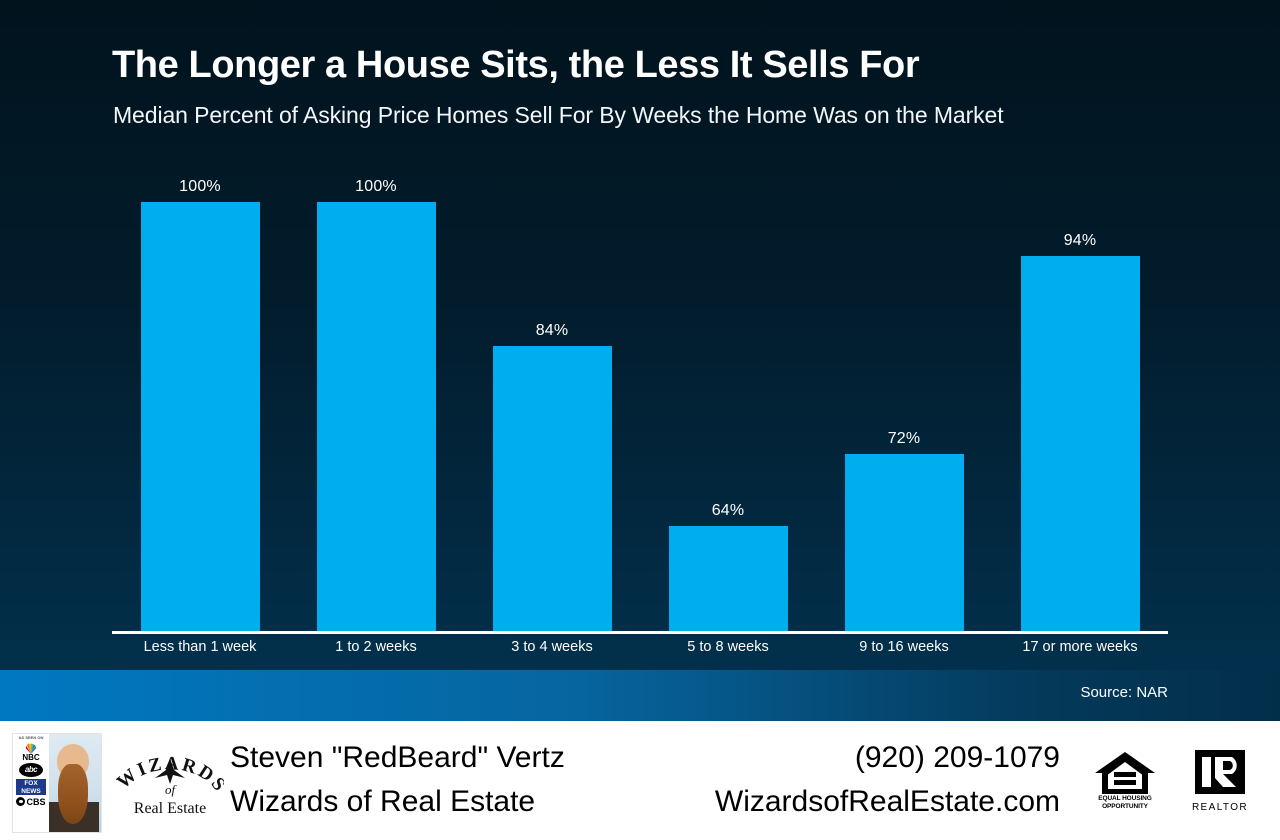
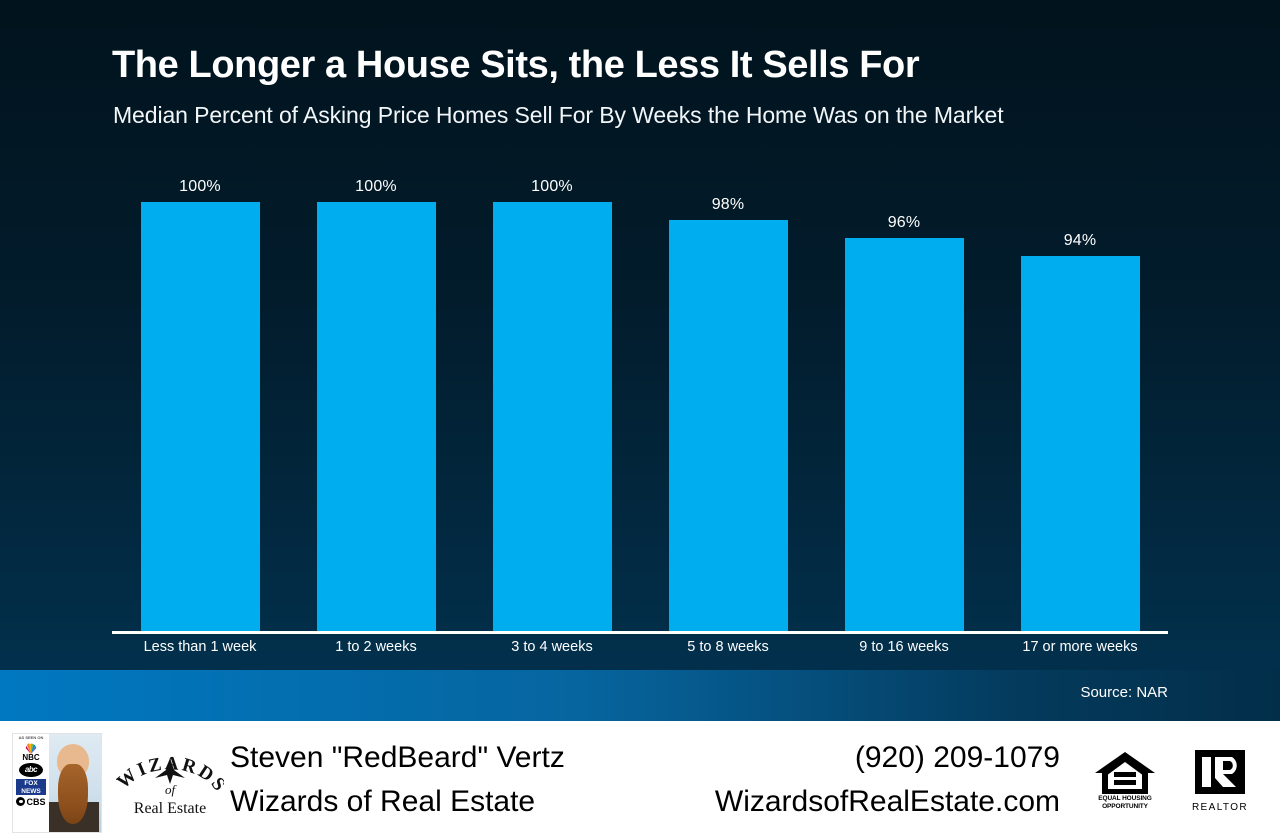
3 to 4 weeks: 84% -> 100%
5 to 8 weeks: 64% -> 98%
9 to 16 weeks: 72% -> 96%
